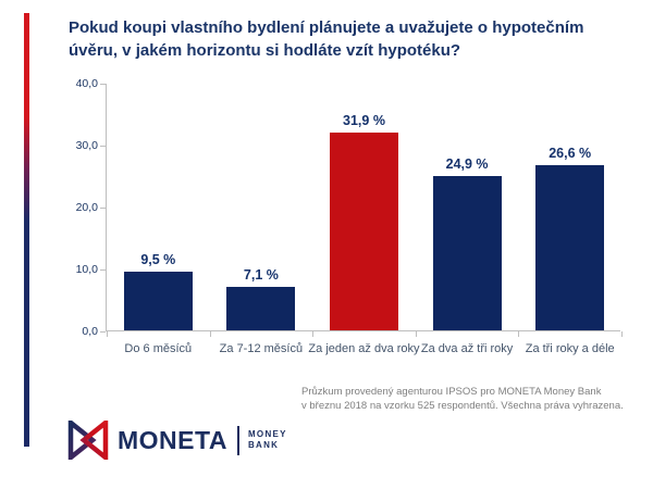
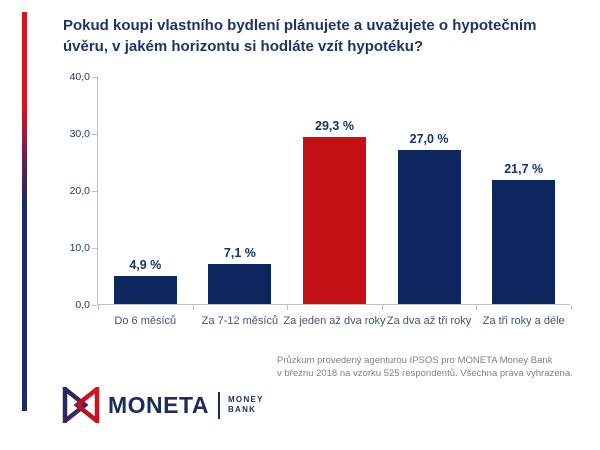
Do 6 měsíců: 9,5 -> 4,9
Za jeden až dva roky: 31,9 -> 29,3
Za dva až tři roky: 24,9 -> 27,0
Za tři roky a déle: 26,6 -> 21,7
